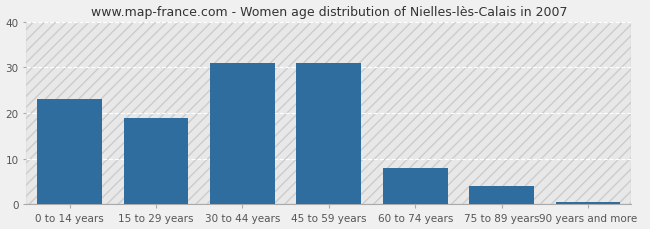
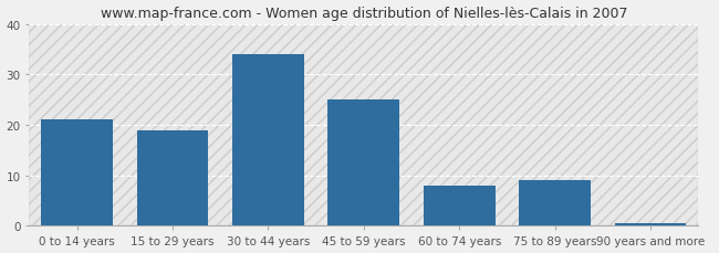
0 to 14 years: 23.0 -> 21.0
30 to 44 years: 31.0 -> 34.0
45 to 59 years: 31.0 -> 25.0
75 to 89 years: 4.0 -> 9.0
